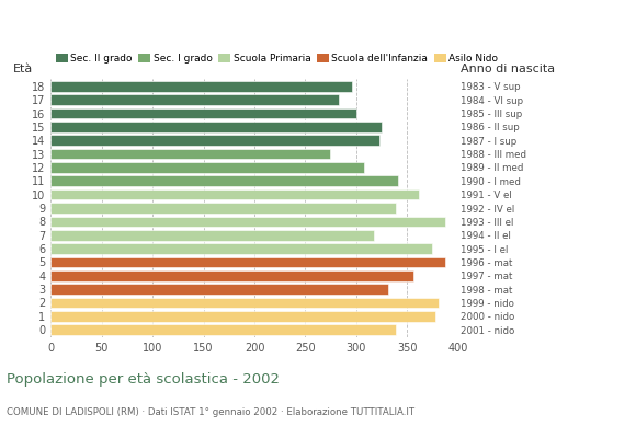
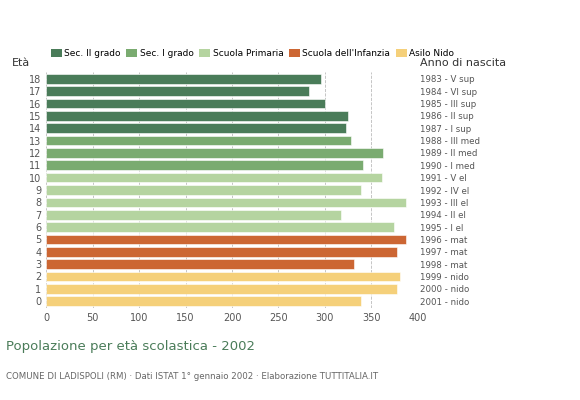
13: 274 -> 328
12: 308 -> 363
4: 356 -> 378
